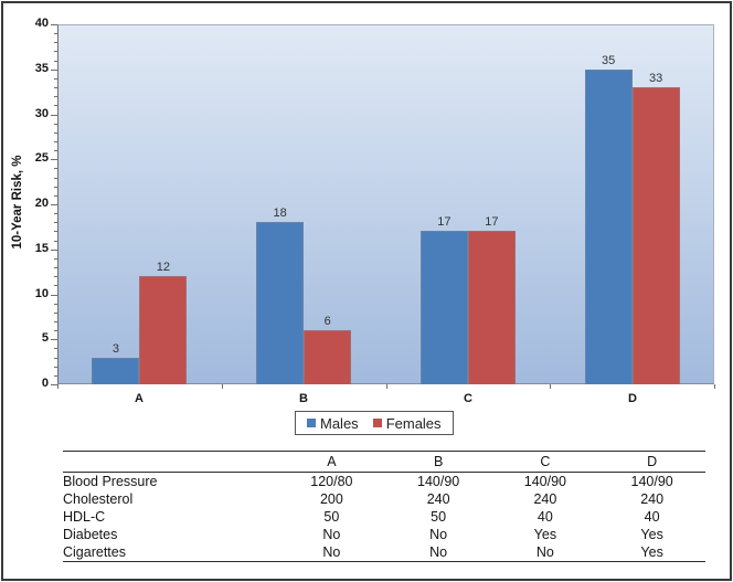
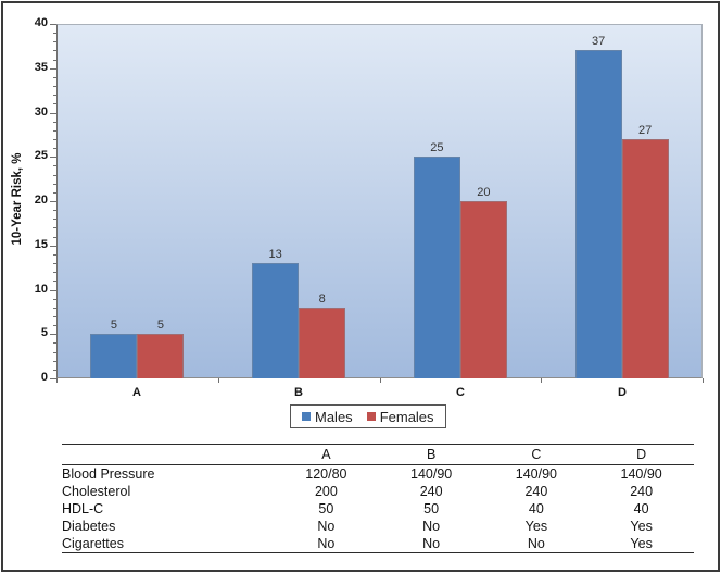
Males/A: 3 -> 5
Females/A: 12 -> 5
Males/B: 18 -> 13
Females/B: 6 -> 8
Males/C: 17 -> 25
Females/C: 17 -> 20
Males/D: 35 -> 37
Females/D: 33 -> 27
